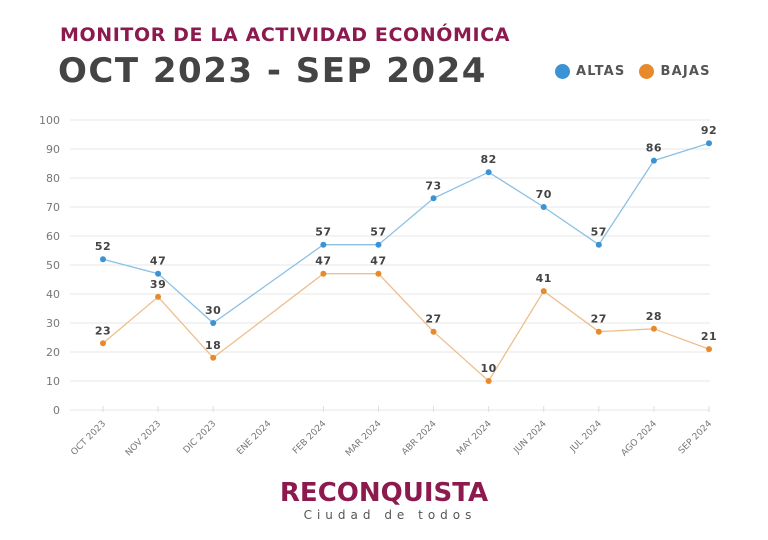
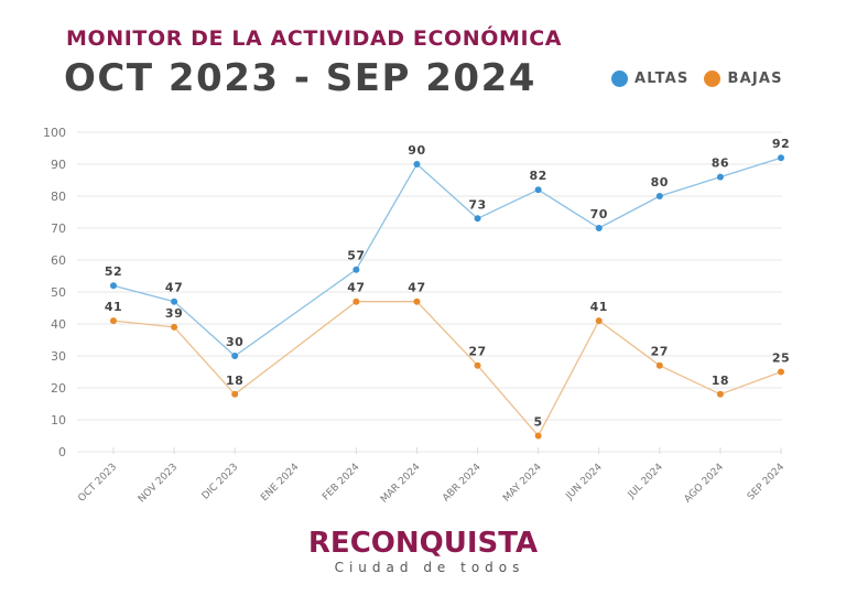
BAJAS/OCT 2023: 23 -> 41
ALTAS/MAR 2024: 57 -> 90
BAJAS/MAY 2024: 10 -> 5
ALTAS/JUL 2024: 57 -> 80
BAJAS/AGO 2024: 28 -> 18
BAJAS/SEP 2024: 21 -> 25
